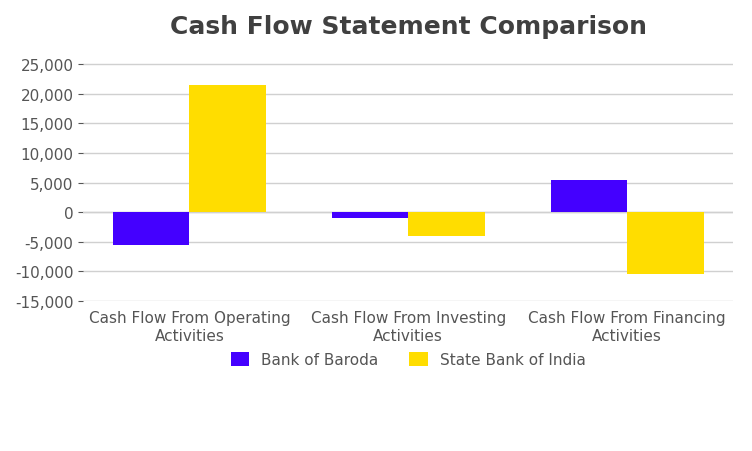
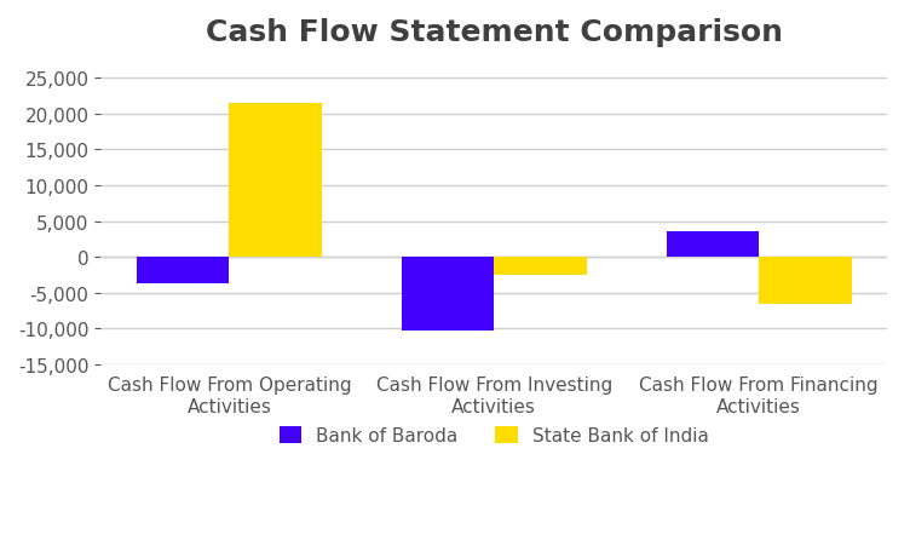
Bank of Baroda/Cash Flow From Operating Activities: -5,500 -> -3,800
Bank of Baroda/Cash Flow From Investing Activities: -1,000 -> -10,400
State Bank of India/Cash Flow From Investing Activities: -4,000 -> -2,600
Bank of Baroda/Cash Flow From Financing Activities: 5,500 -> 3,600
State Bank of India/Cash Flow From Financing Activities: -10,500 -> -6,600
